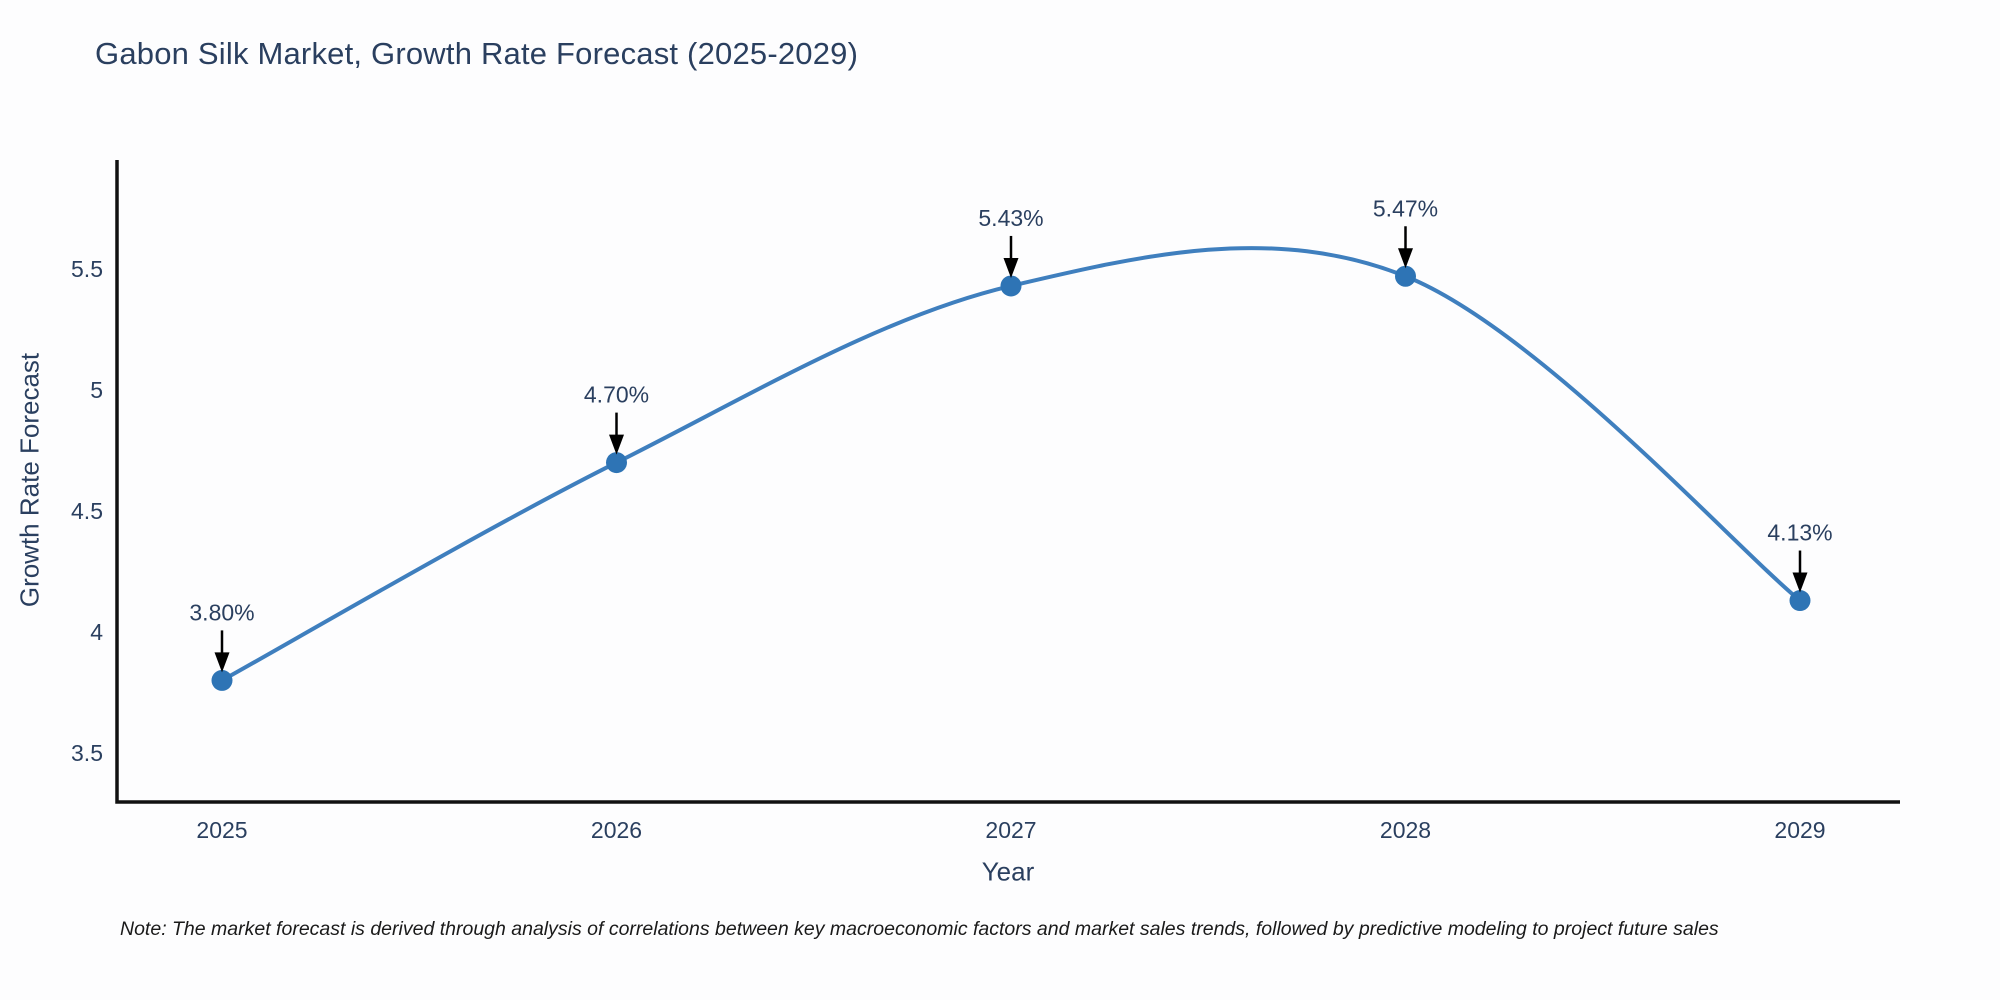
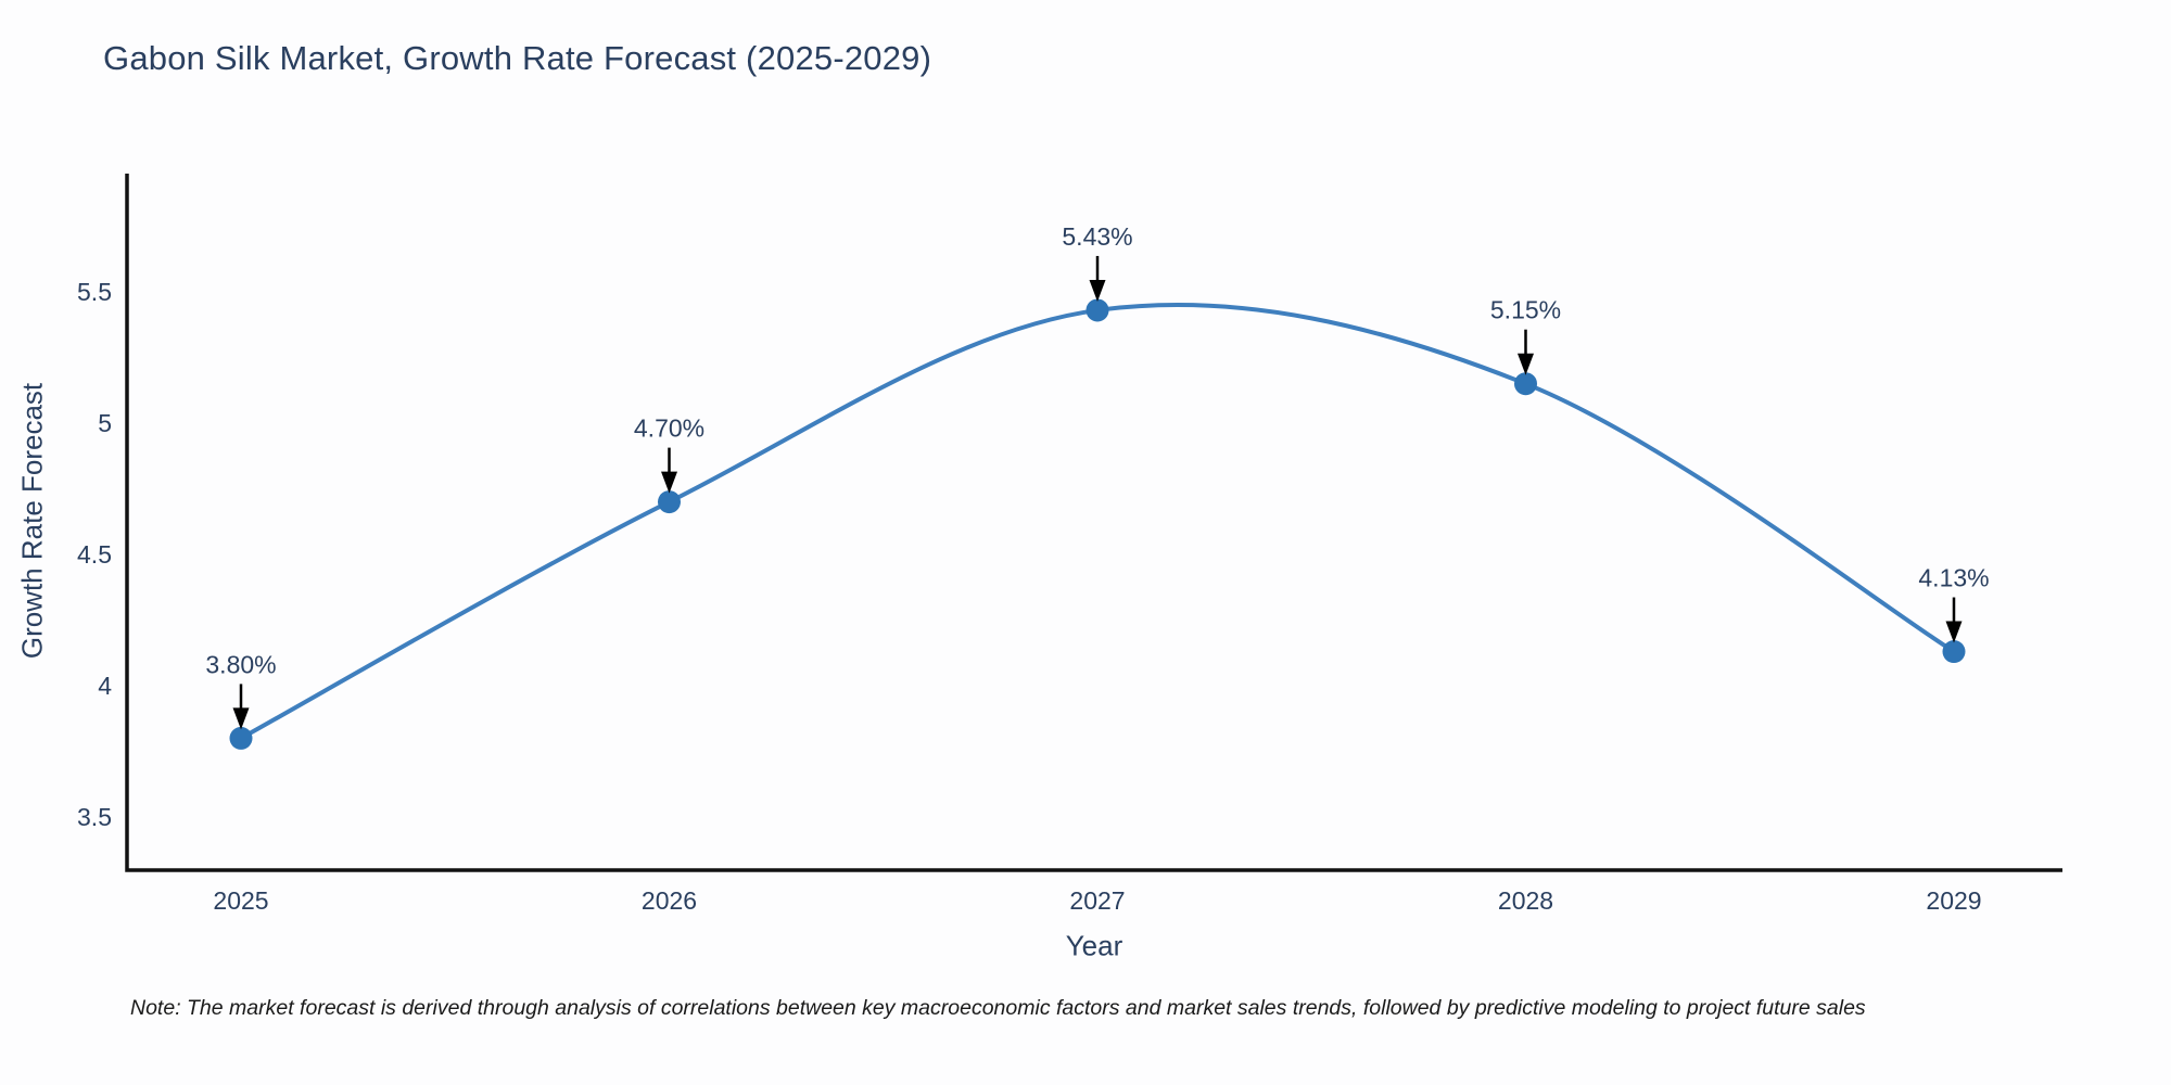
2028: 5.47% -> 5.15%
